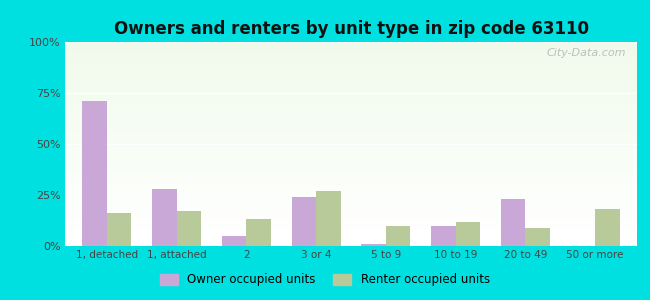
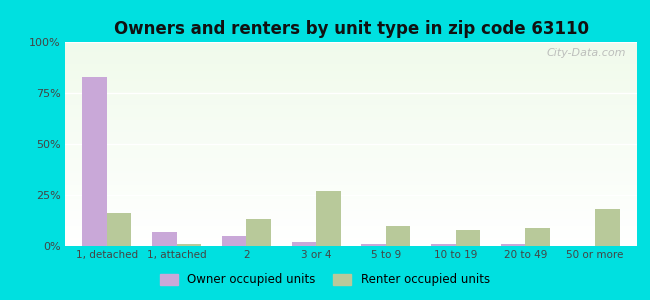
Owner occupied units/1, detached: 71% -> 83%
Owner occupied units/1, attached: 28% -> 7%
Renter occupied units/1, attached: 17% -> 1%
Owner occupied units/3 or 4: 24% -> 2%
Owner occupied units/10 to 19: 10% -> 1%
Renter occupied units/10 to 19: 12% -> 8%
Owner occupied units/20 to 49: 23% -> 1%
